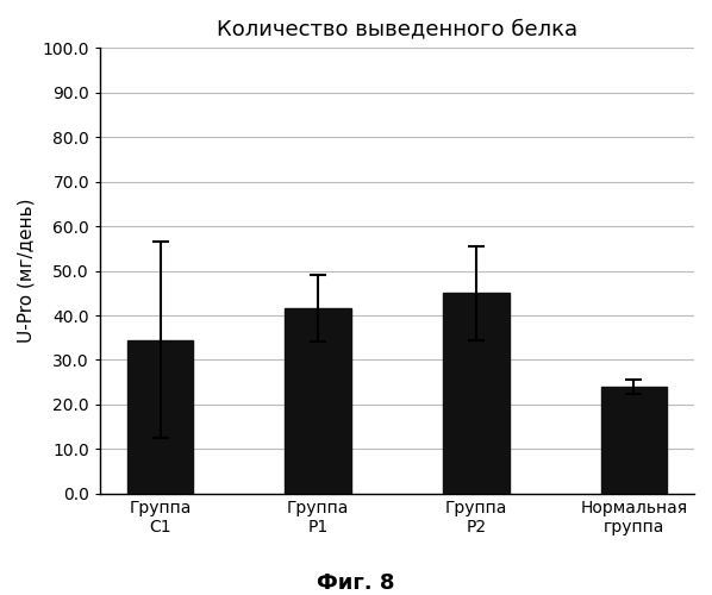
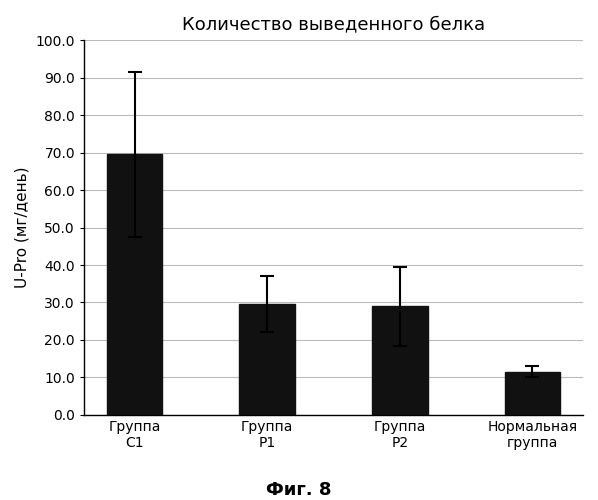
Группа C1: 34.5 -> 69.5
Группа P1: 41.5 -> 29.5
Группа P2: 45.0 -> 29.0
Нормальная группа: 24.0 -> 11.5
